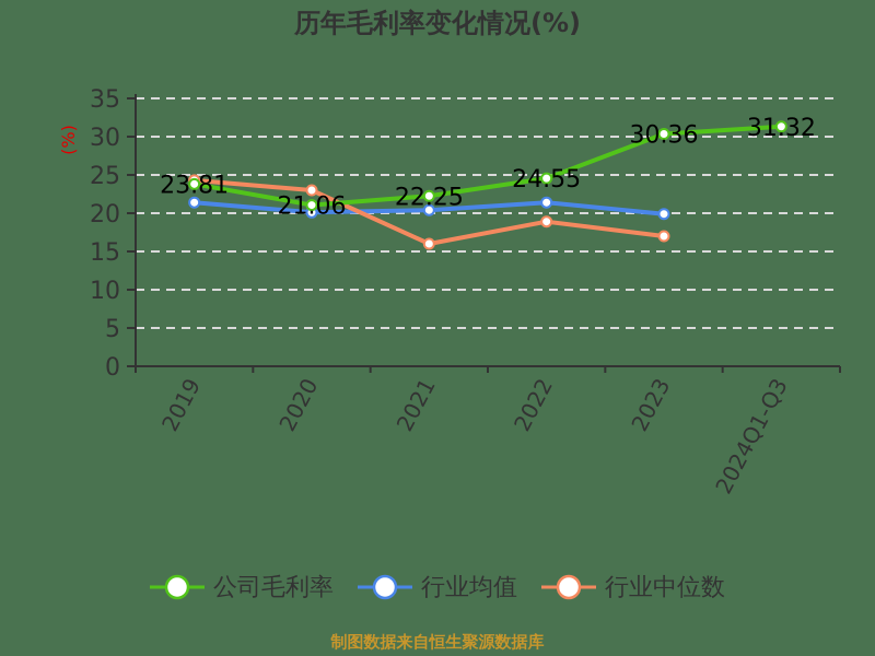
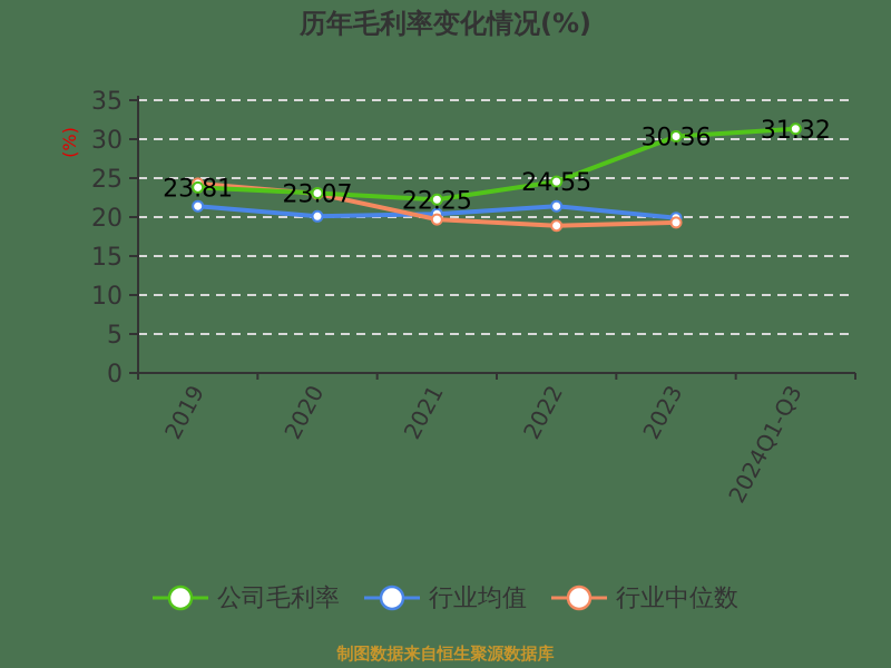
公司毛利率/2020: 21.06 -> 23.07
行业中位数/2021: 16 -> 20
行业中位数/2023: 17 -> 19
